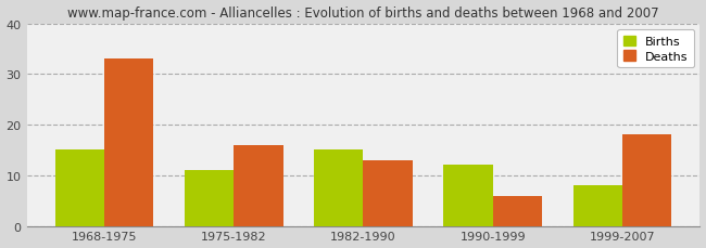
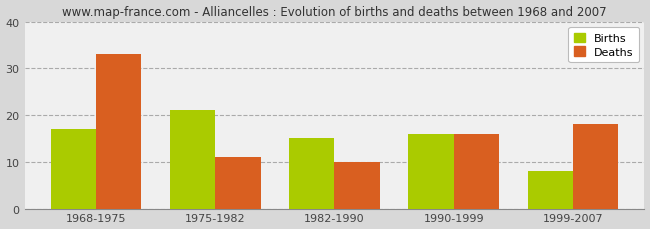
Births/1968-1975: 15 -> 17
Births/1975-1982: 11 -> 21
Deaths/1975-1982: 16 -> 11
Deaths/1982-1990: 13 -> 10
Births/1990-1999: 12 -> 16
Deaths/1990-1999: 6 -> 16
